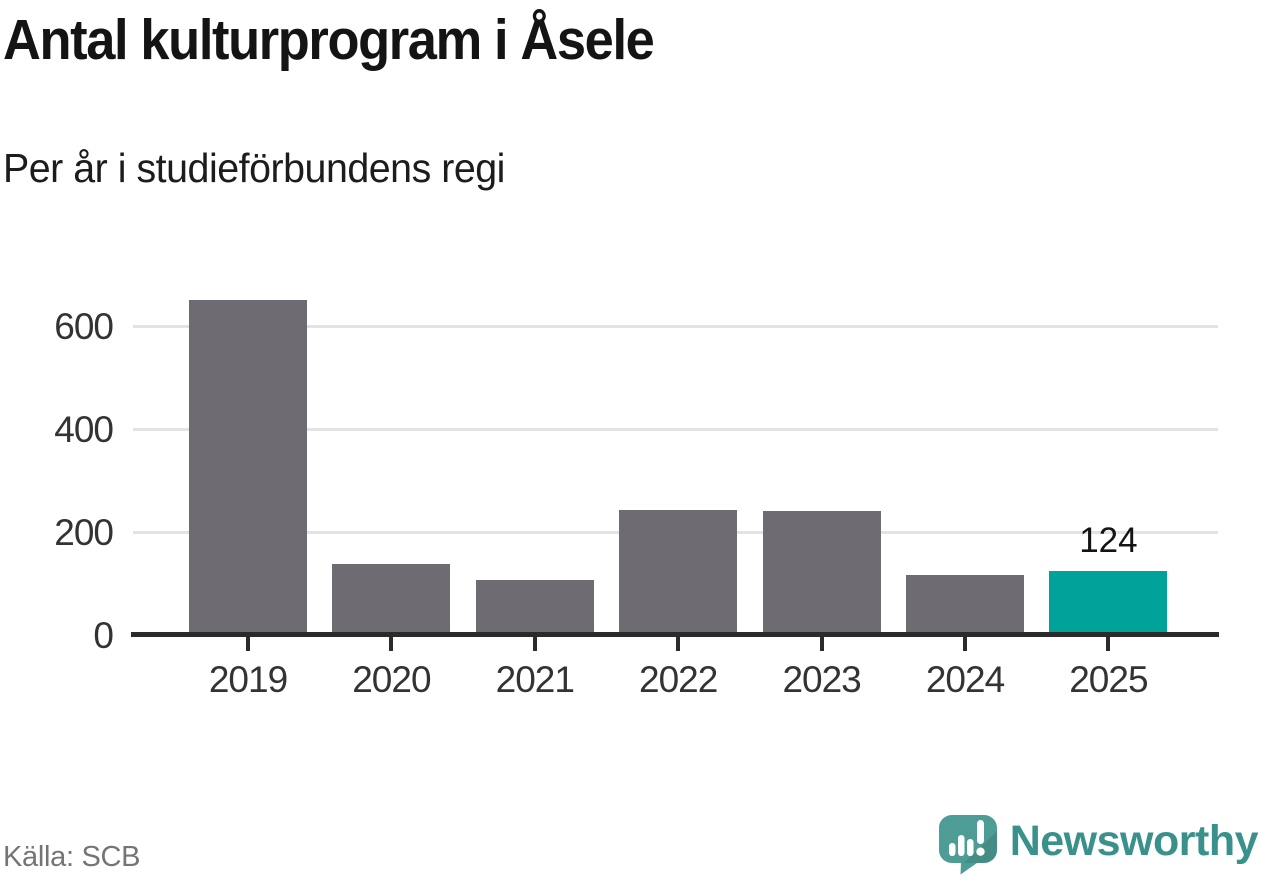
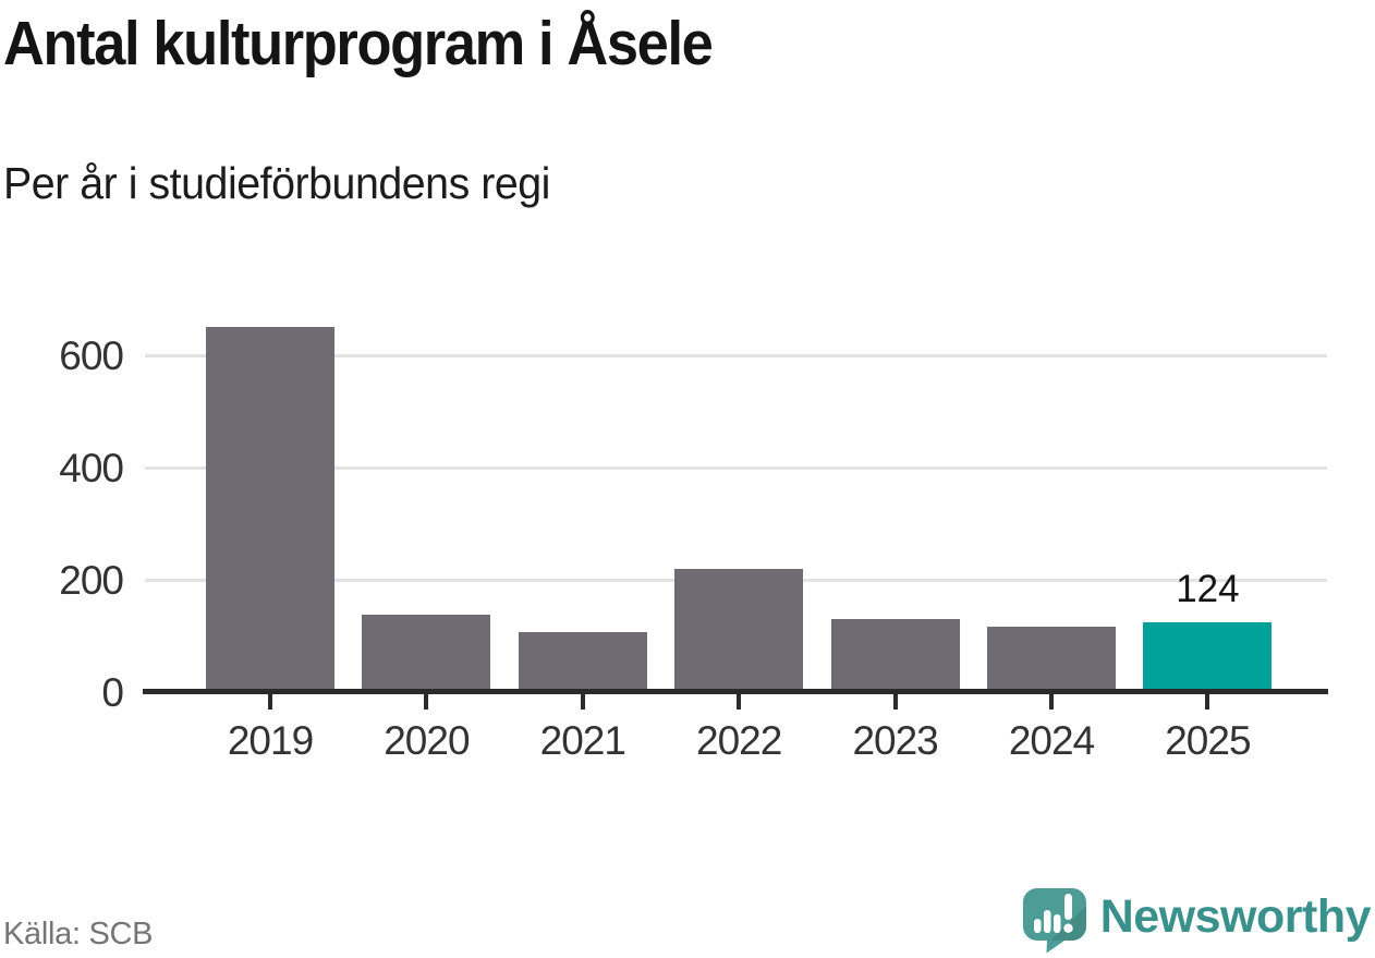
2022: 240 -> 220
2023: 240 -> 130
